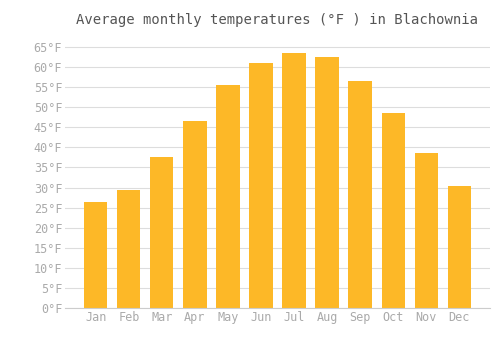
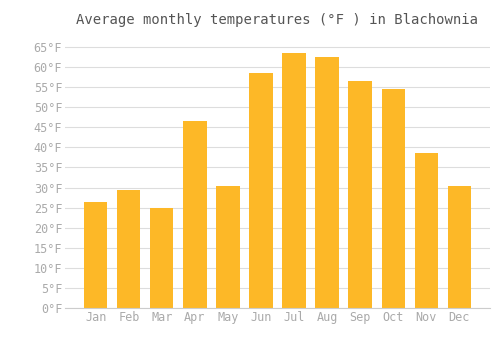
Mar: 37.5°F -> 25.0°F
May: 55.5°F -> 30.5°F
Jun: 61.0°F -> 58.5°F
Oct: 48.5°F -> 54.5°F
